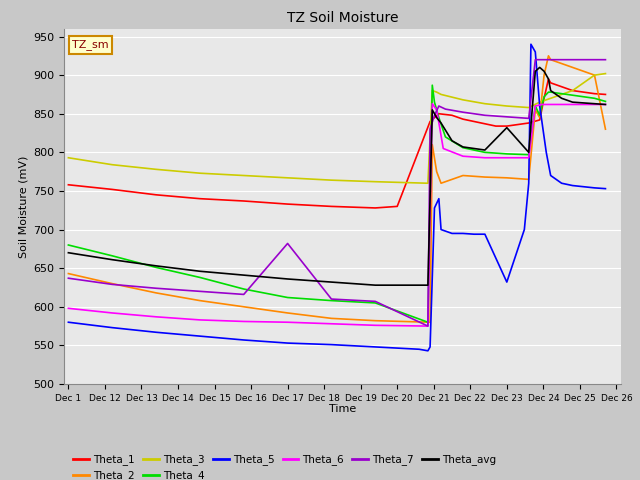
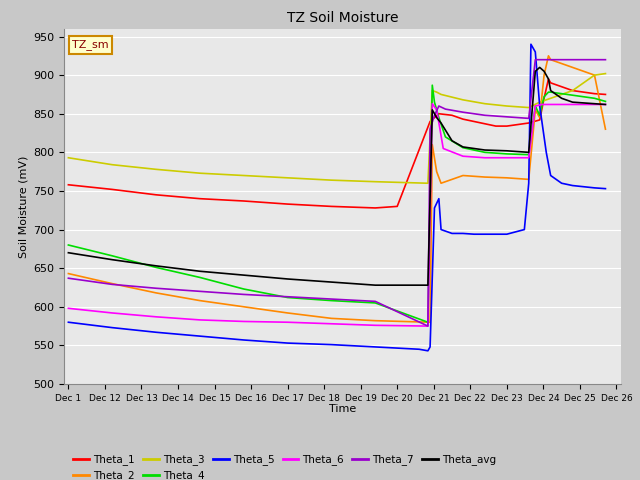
Theta_7/Dec 17: 682 -> 613
Theta_5/Dec 23: 632 -> 694
Theta_avg/Dec 23: 832 -> 802
